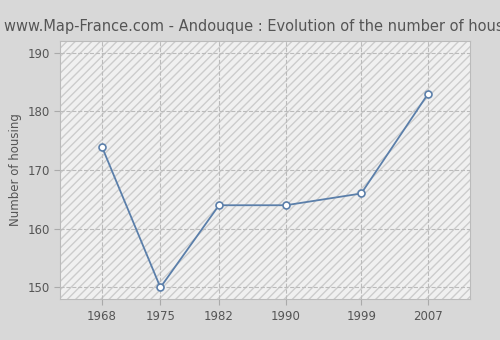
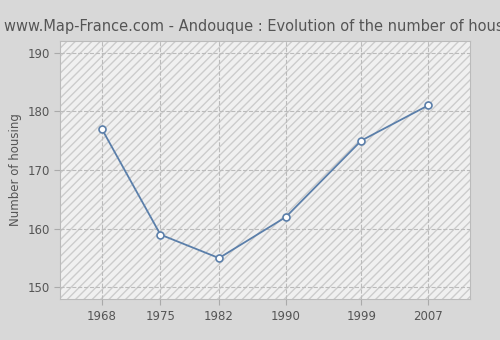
1968: 174 -> 177
1975: 150 -> 159
1982: 164 -> 155
1990: 164 -> 162
1999: 166 -> 175
2007: 183 -> 181
